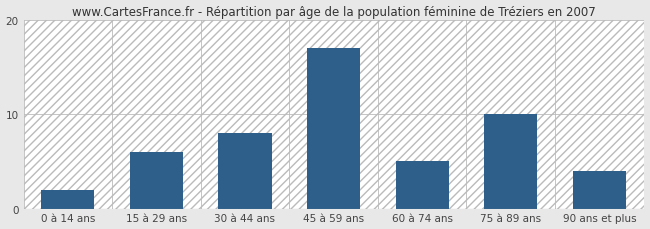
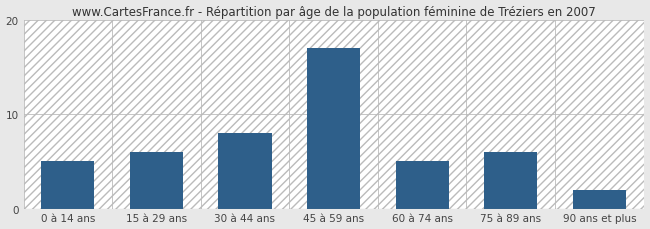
0 à 14 ans: 2 -> 5
75 à 89 ans: 10 -> 6
90 ans et plus: 4 -> 2
